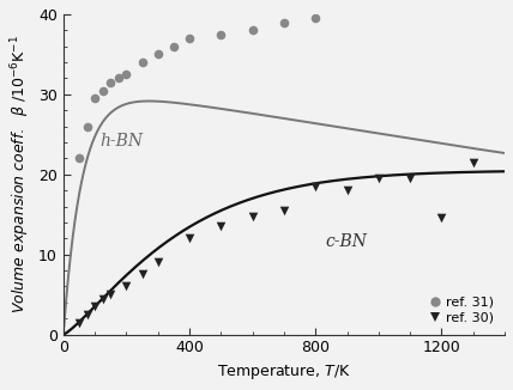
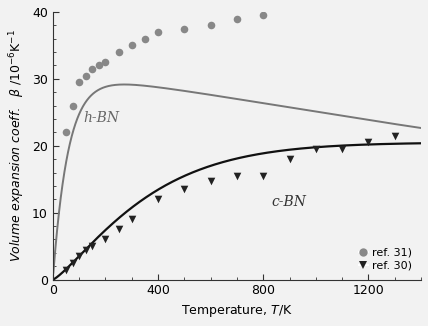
ref. 30)/800: 18.4 -> 15.5
ref. 30)/1200: 14.6 -> 20.5
